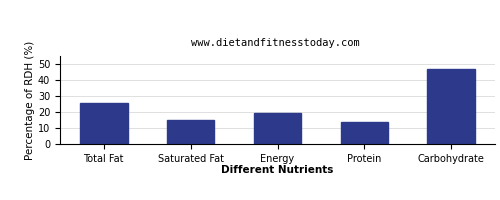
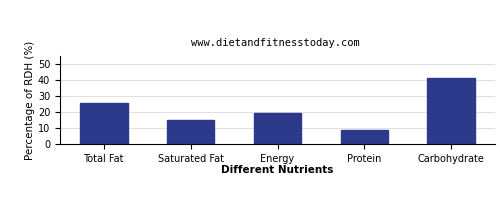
Protein: 14 -> 9
Carbohydrate: 47 -> 41
